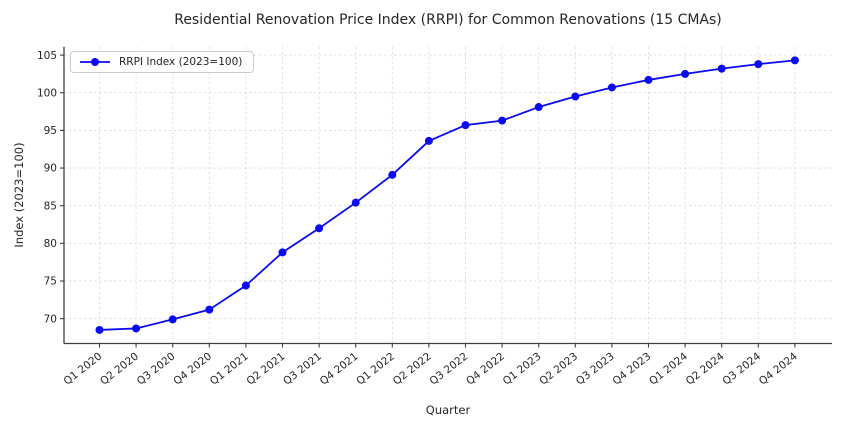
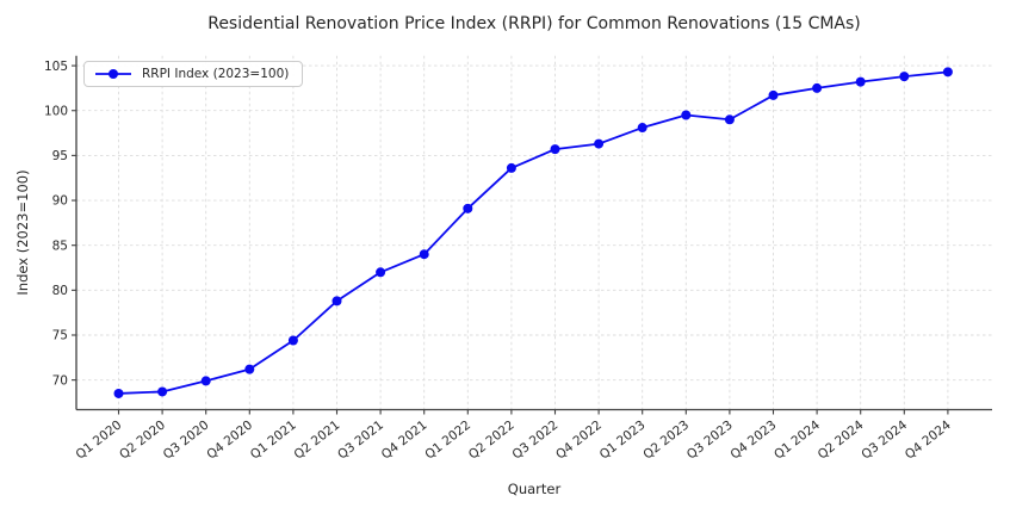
Q4 2021: 85 -> 84
Q3 2023: 101 -> 99
